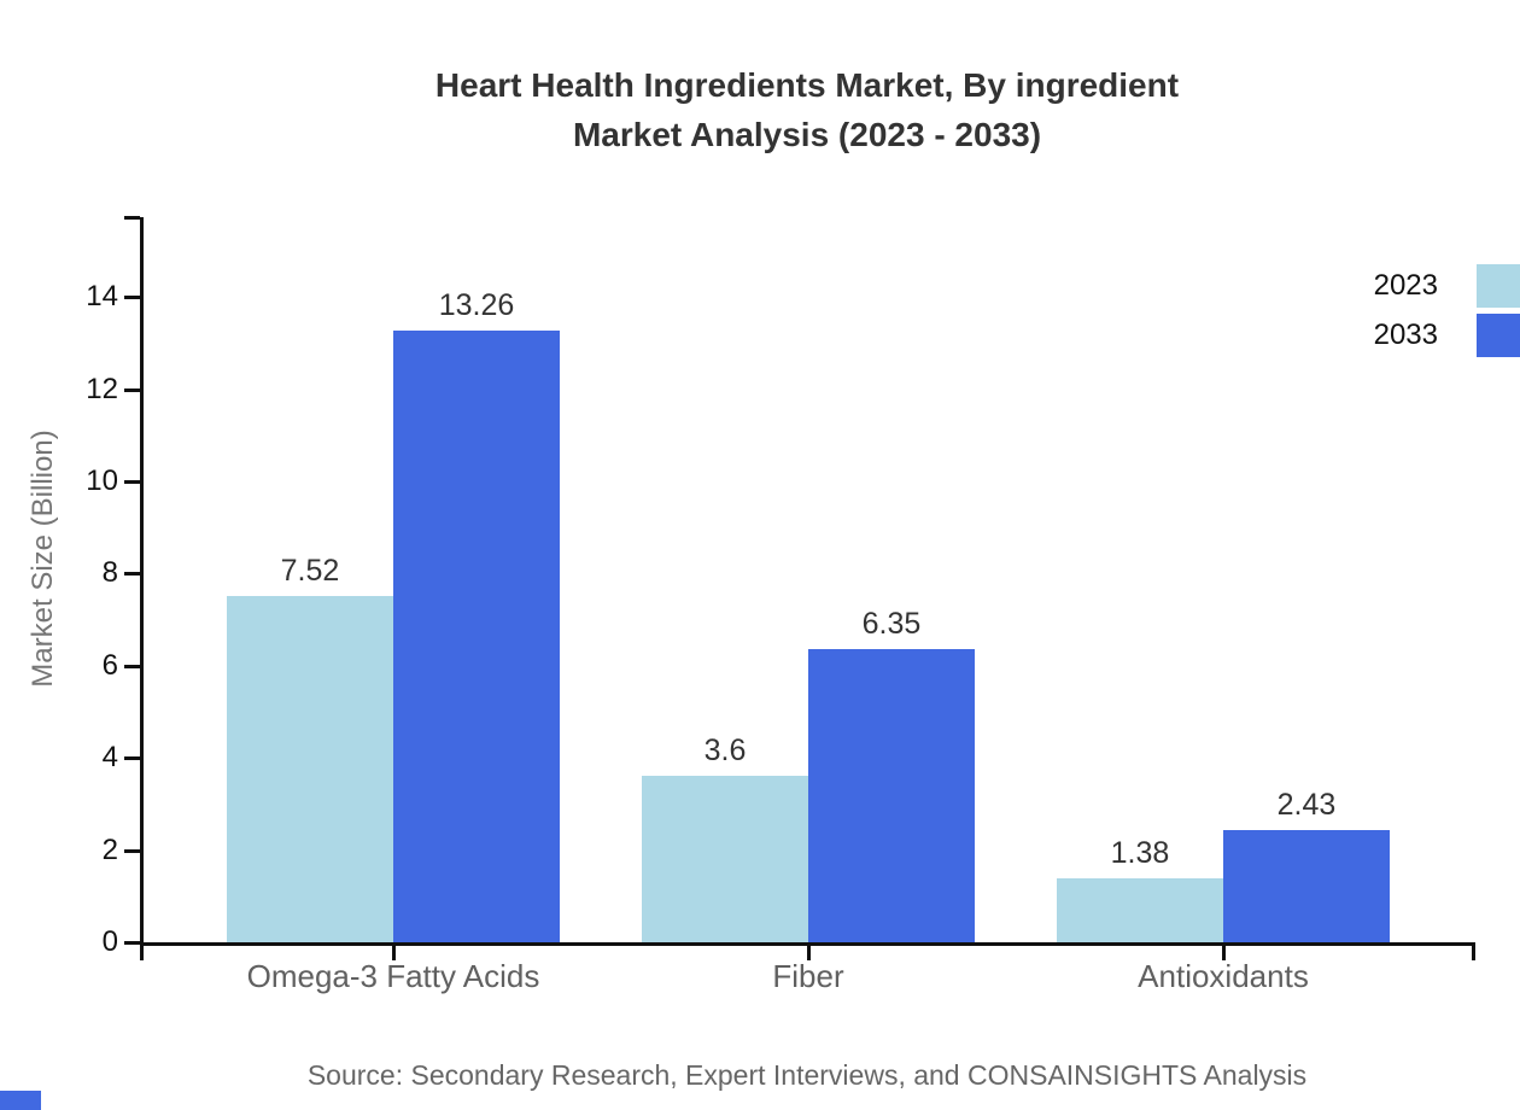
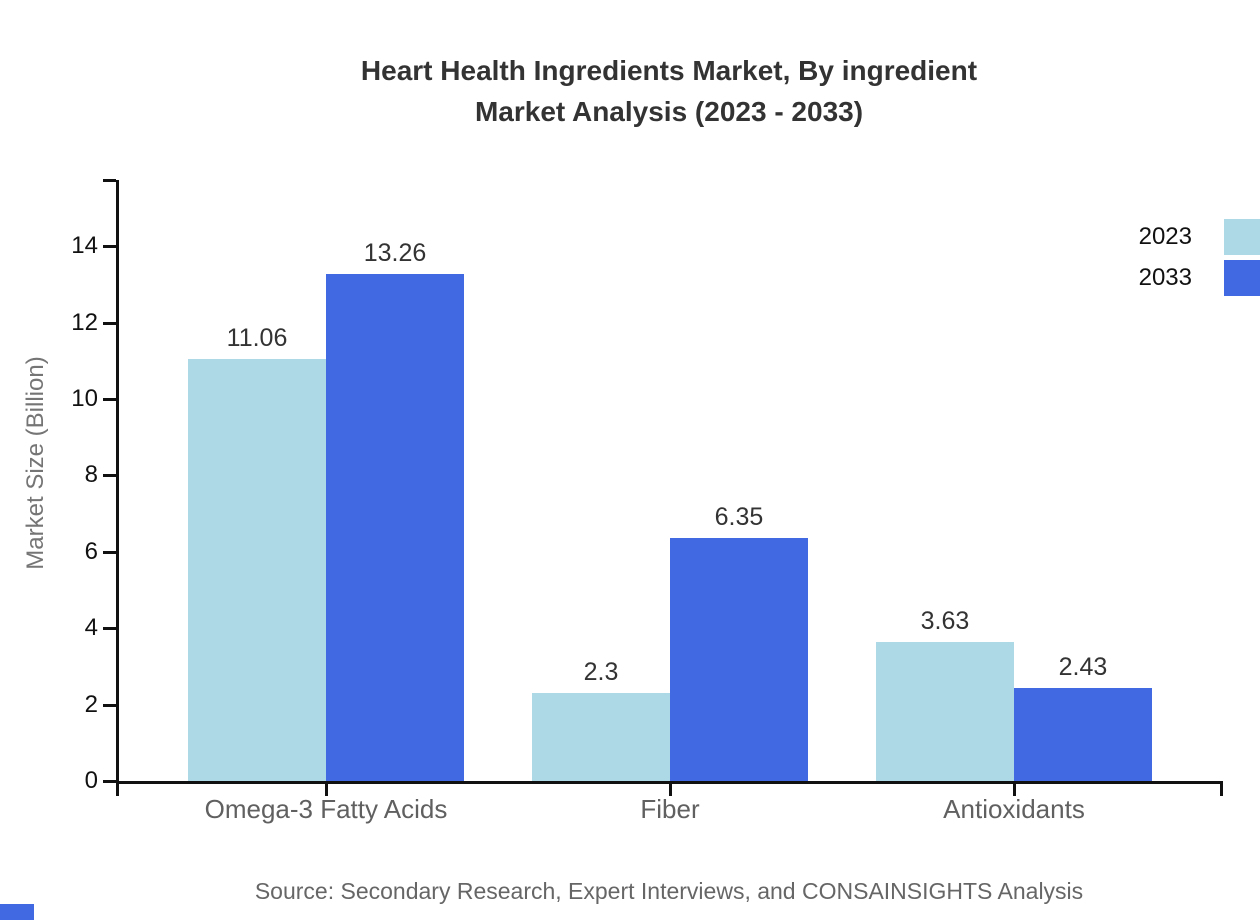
2023/Omega-3 Fatty Acids: 7.52 -> 11.06
2023/Fiber: 3.6 -> 2.3
2023/Antioxidants: 1.38 -> 3.63
